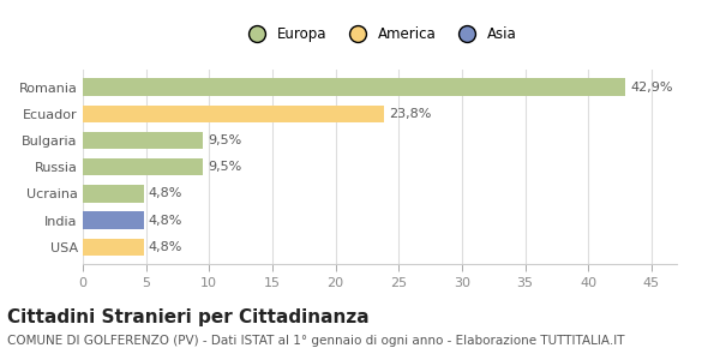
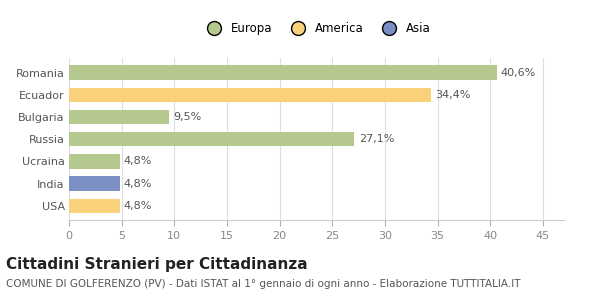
Romania: 42,9% -> 40,6%
Ecuador: 23,8% -> 34,4%
Russia: 9,5% -> 27,1%
